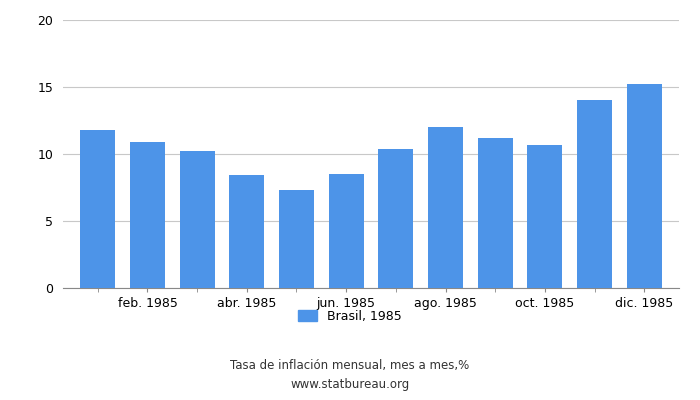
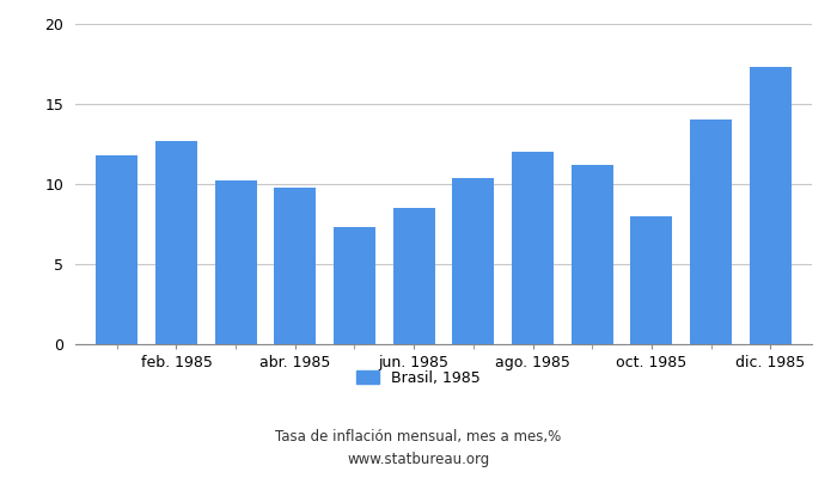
feb. 1985: 10.9 -> 12.7
abr. 1985: 8.4 -> 9.8
oct. 1985: 10.7 -> 8.0
dic. 1985: 15.2 -> 17.3
